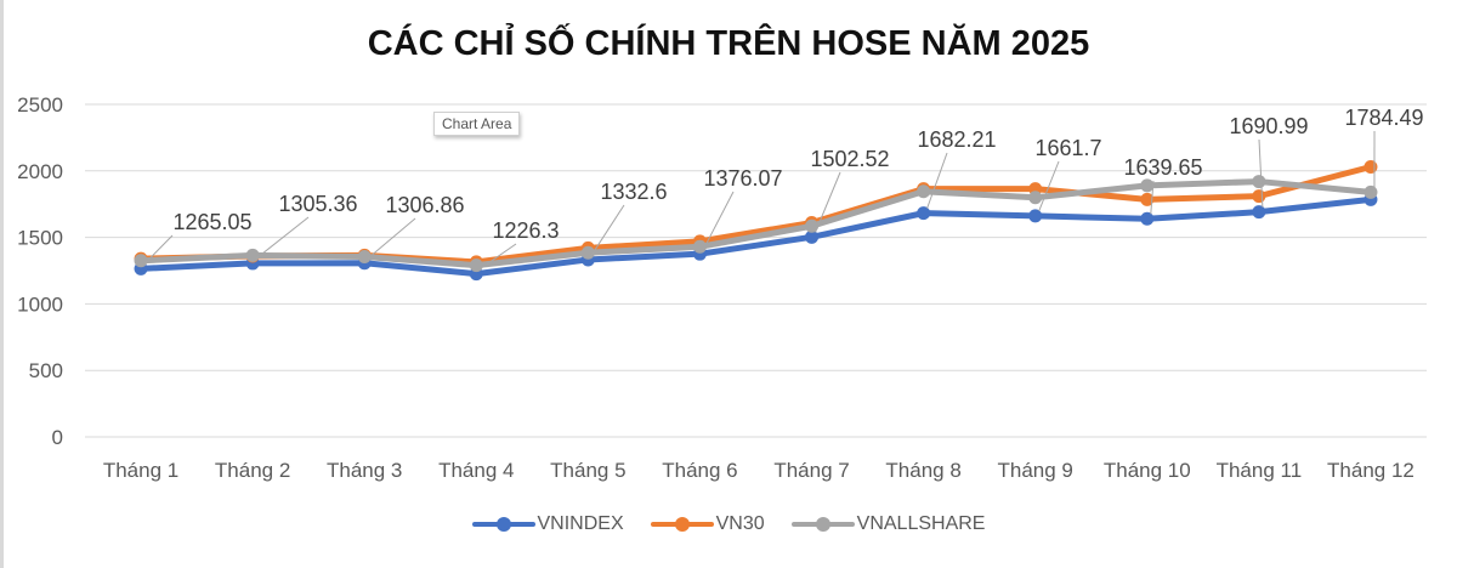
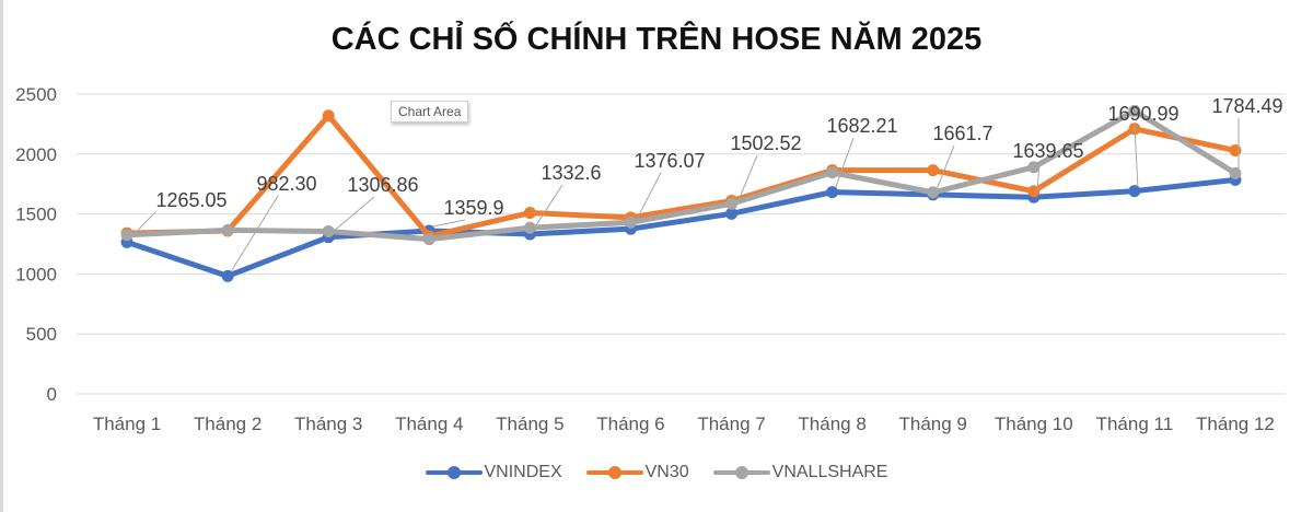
VNINDEX/Tháng 2: 1305.36 -> 982.30
VN30/Tháng 3: 1360 -> 2320
VNINDEX/Tháng 4: 1226.3 -> 1359.9
VN30/Tháng 5: 1420 -> 1510
VNALLSHARE/Tháng 9: 1800 -> 1680
VN30/Tháng 10: 1780 -> 1690
VN30/Tháng 11: 1810 -> 2210
VNALLSHARE/Tháng 11: 1920 -> 2360
